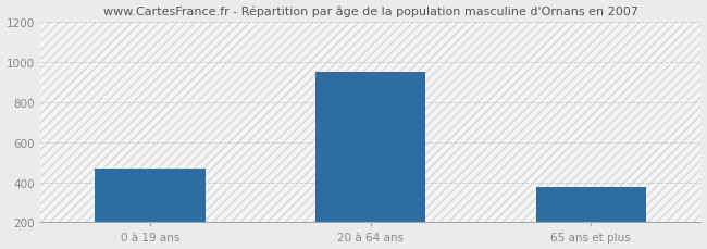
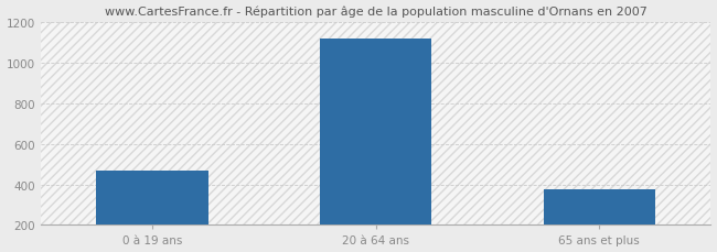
20 à 64 ans: 950 -> 1120
